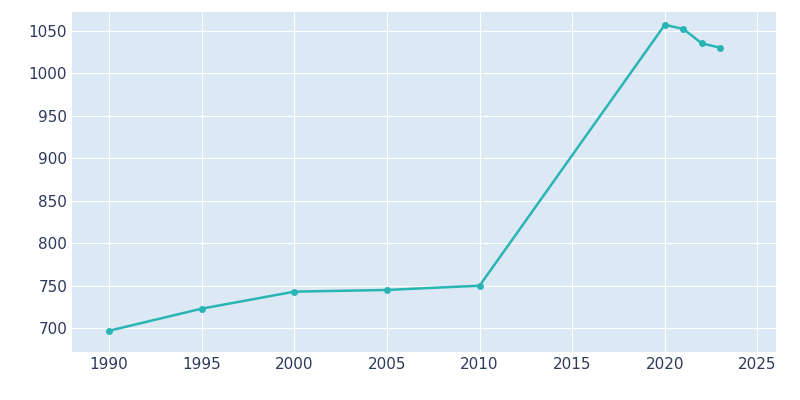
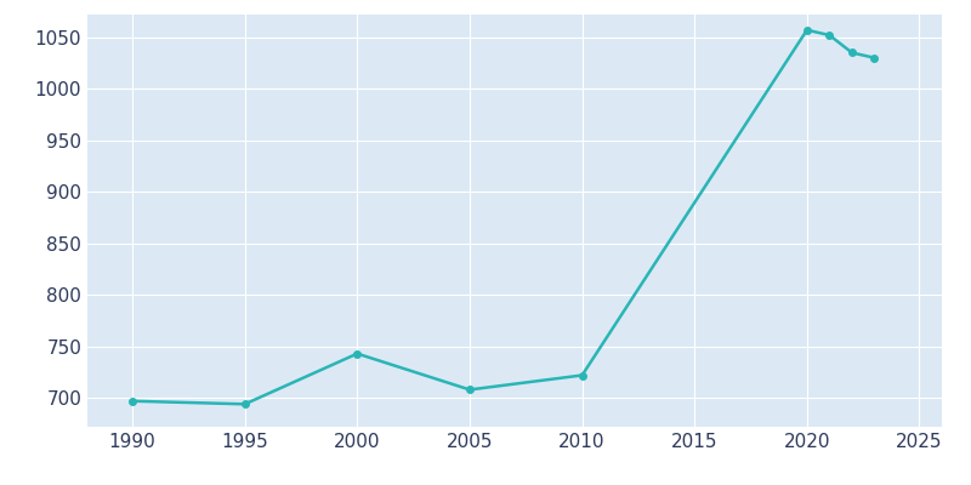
1995: 723 -> 694
2005: 745 -> 708
2010: 750 -> 722
